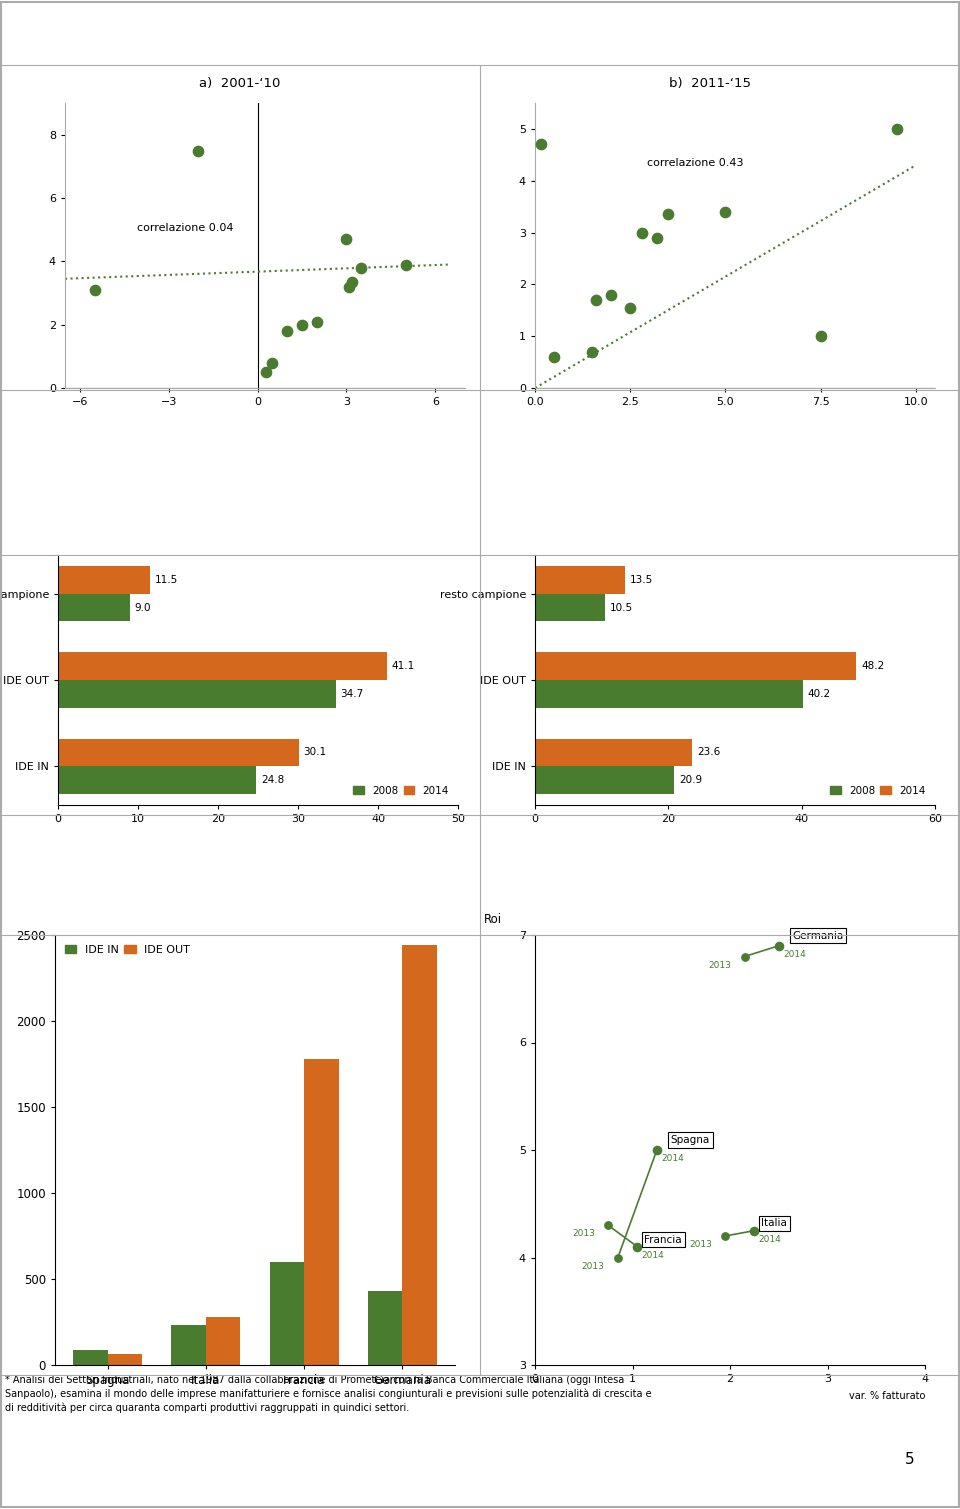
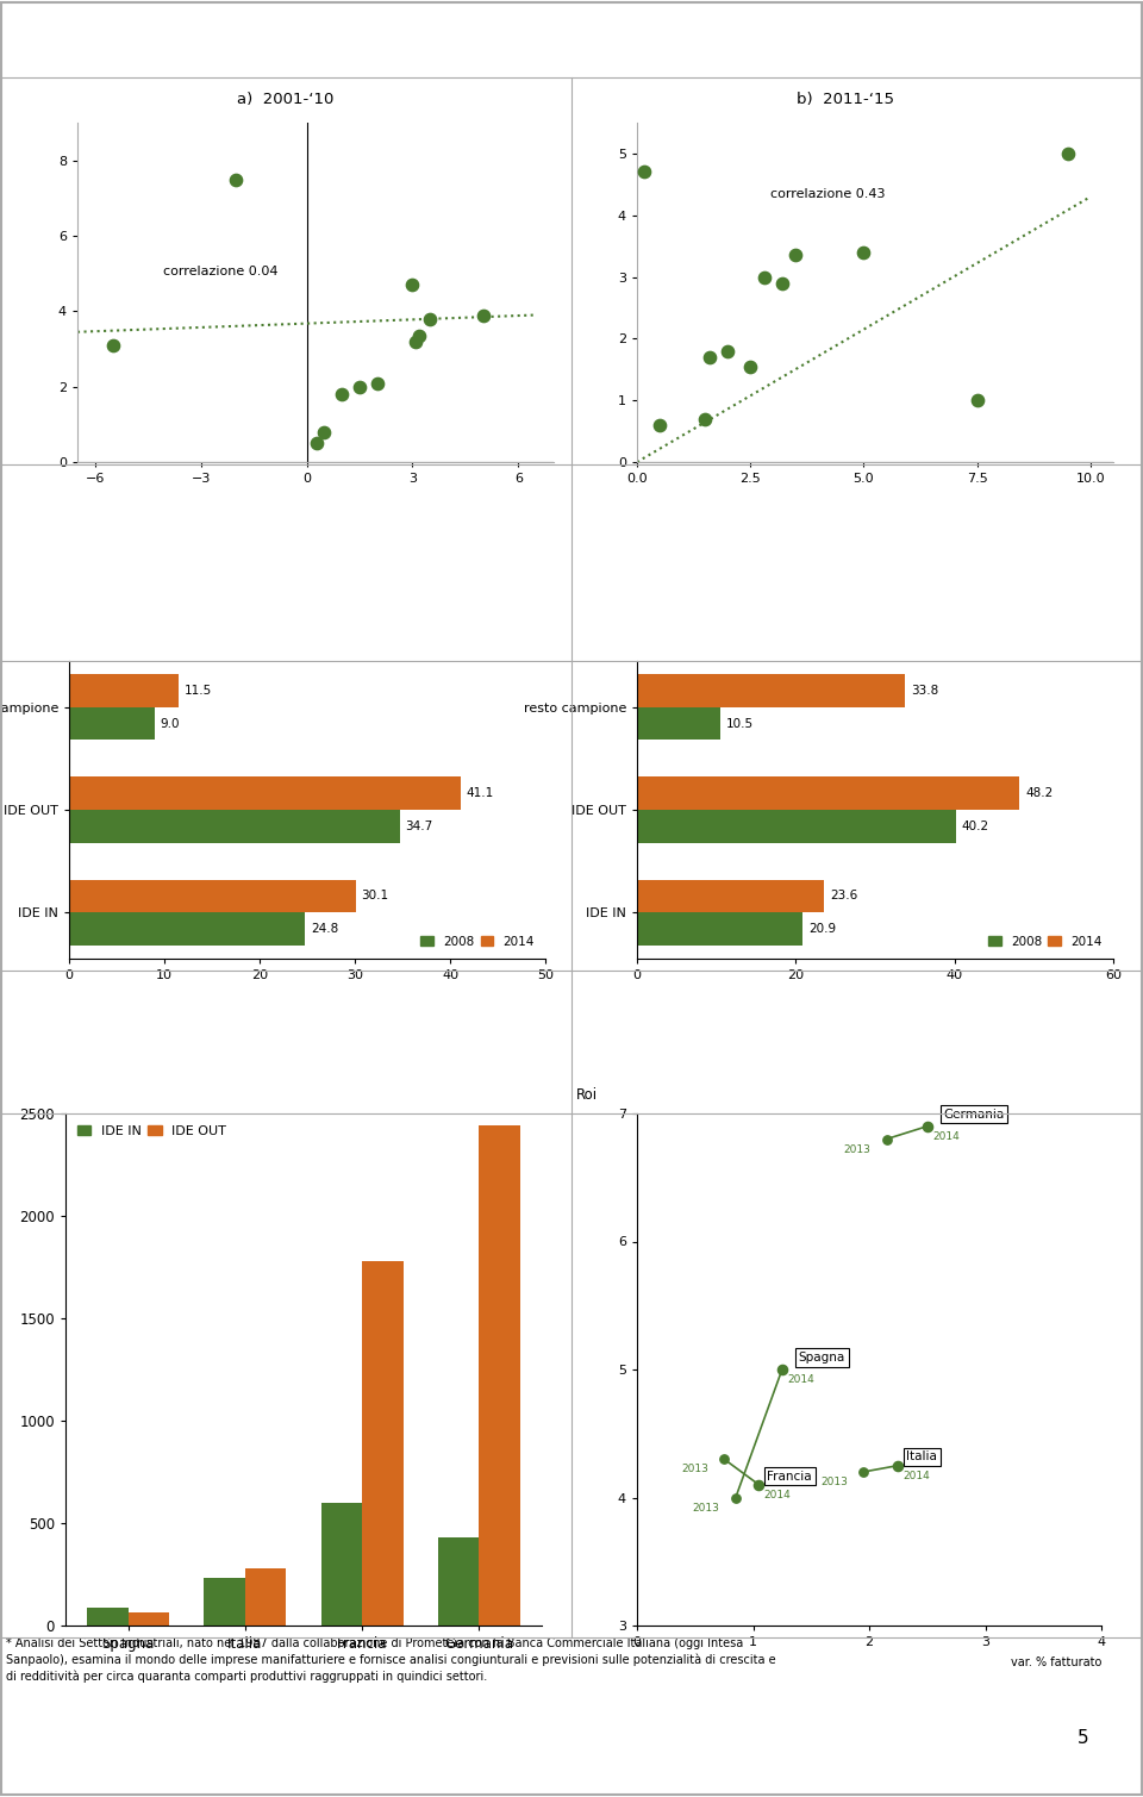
2014/resto campione: 13.5 -> 33.8
